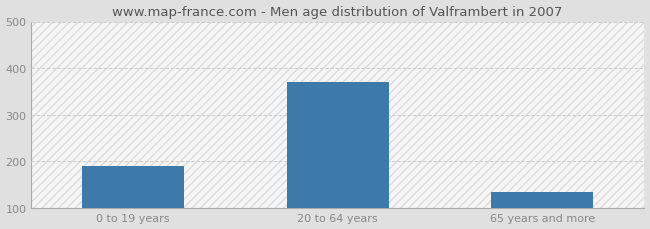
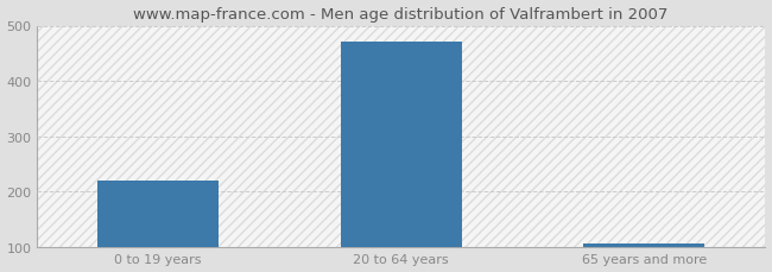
0 to 19 years: 190 -> 219
20 to 64 years: 370 -> 471
65 years and more: 135 -> 106
